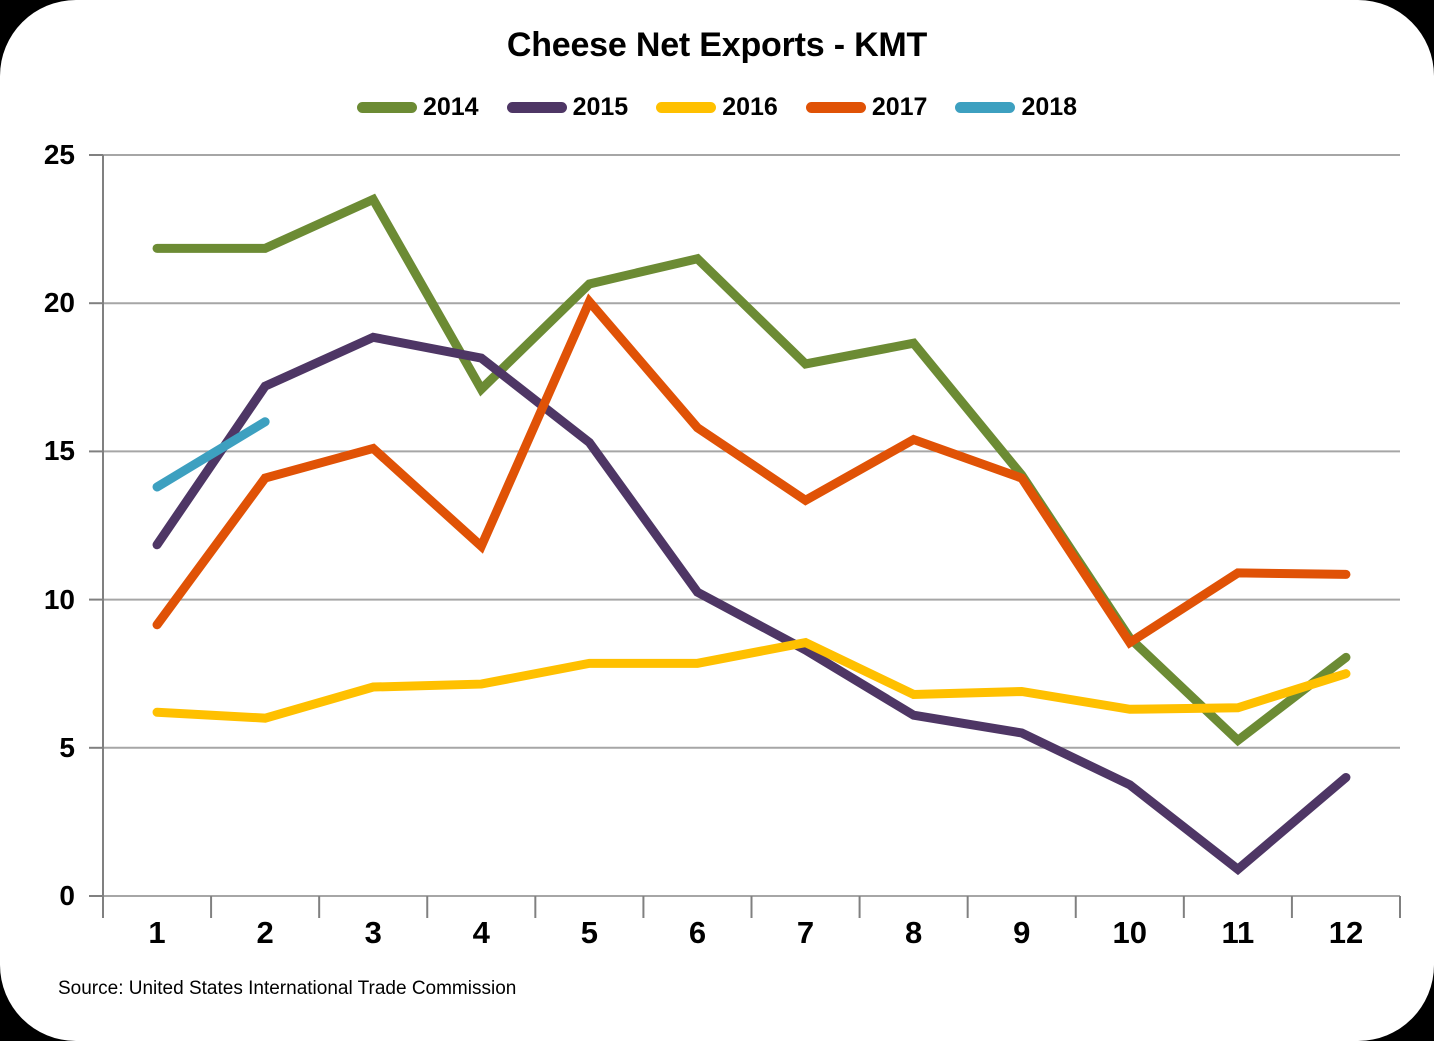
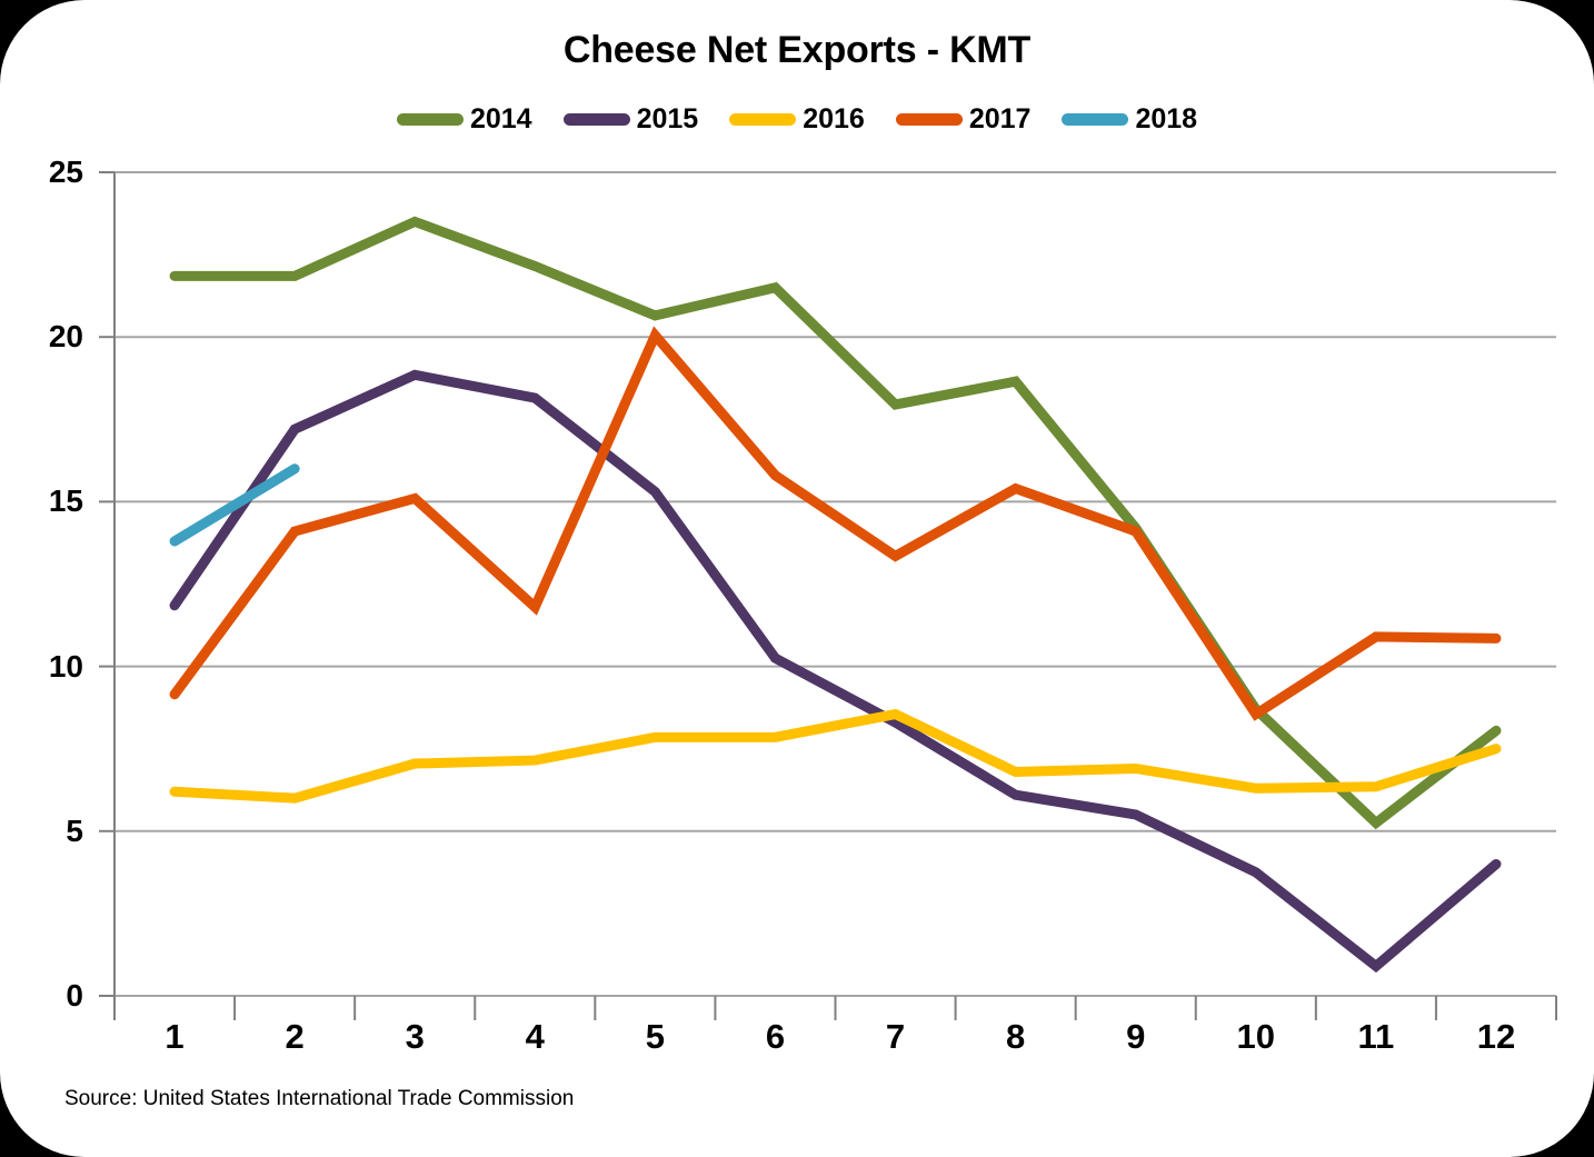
2014/4: 17.1 -> 22.1
